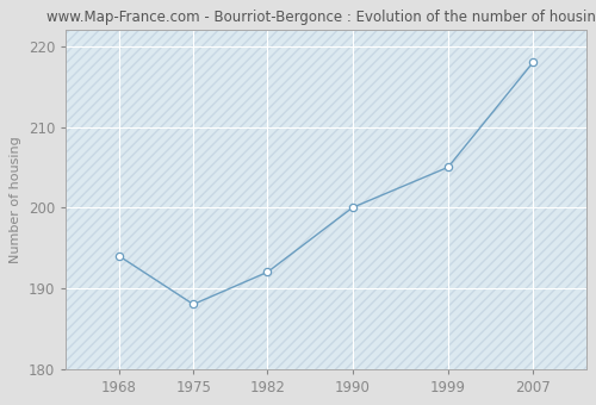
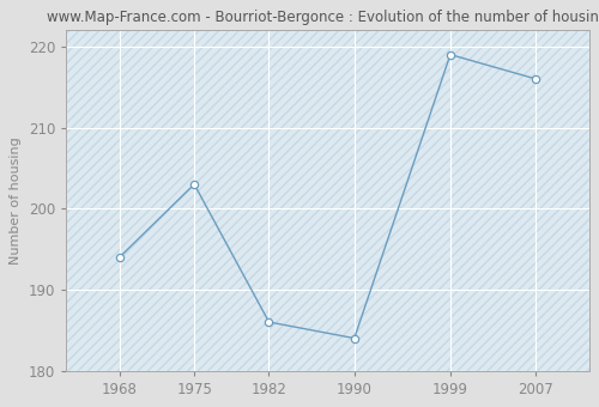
1975: 188 -> 203
1982: 192 -> 186
1990: 200 -> 184
1999: 205 -> 219
2007: 218 -> 216
